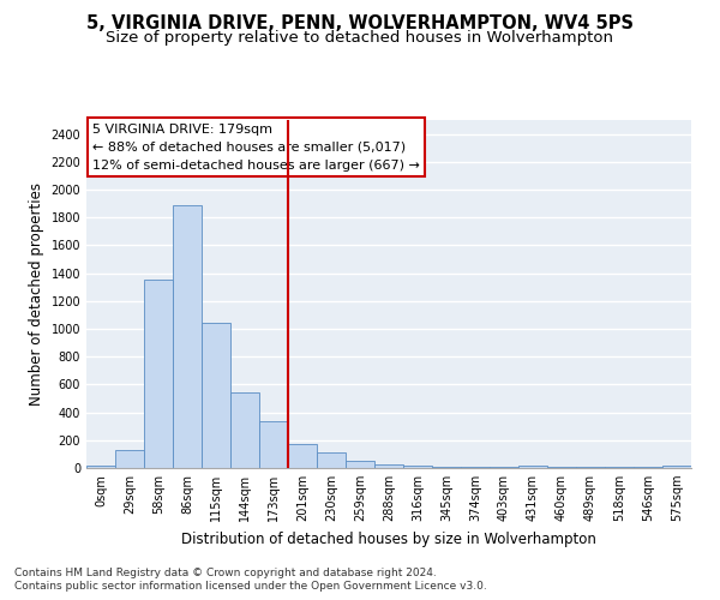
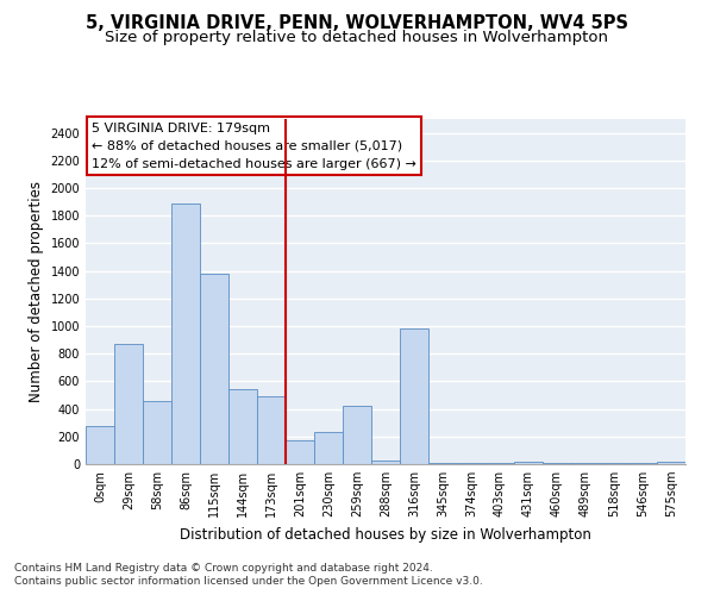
0sqm: 20 -> 280
29sqm: 130 -> 870
58sqm: 1350 -> 460
115sqm: 1040 -> 1380
173sqm: 340 -> 490
230sqm: 110 -> 230
259sqm: 60 -> 420
316sqm: 20 -> 980
